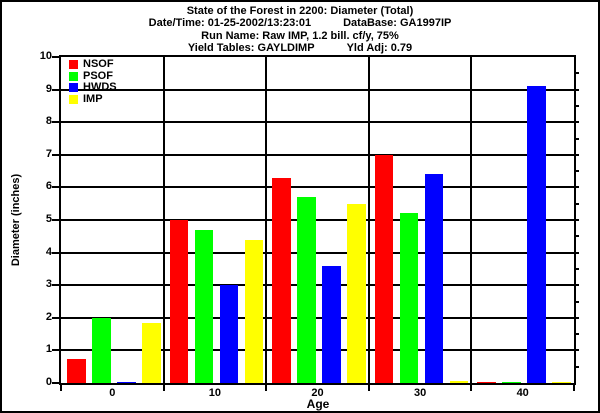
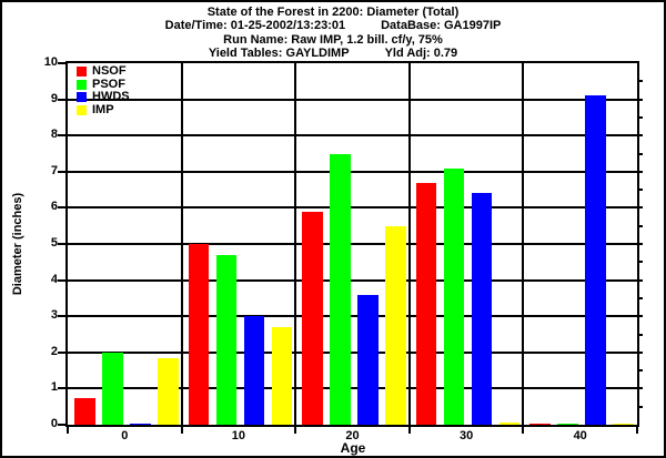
IMP/10: 4.4 -> 2.7
NSOF/20: 6.3 -> 5.9
PSOF/20: 5.7 -> 7.5
NSOF/30: 7.0 -> 6.7
PSOF/30: 5.2 -> 7.1
